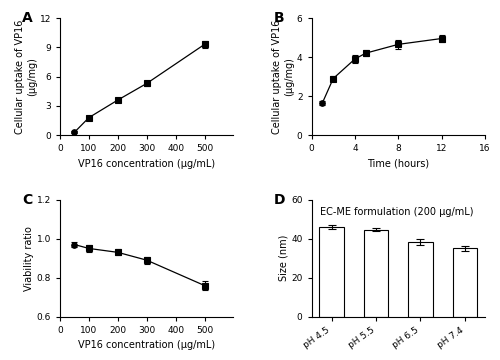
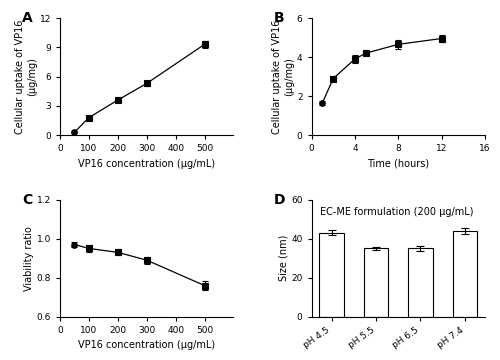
pH 4.5: 46 -> 43
pH 5.5: 44 -> 35
pH 6.5: 38 -> 35
pH 7.4: 35 -> 44
